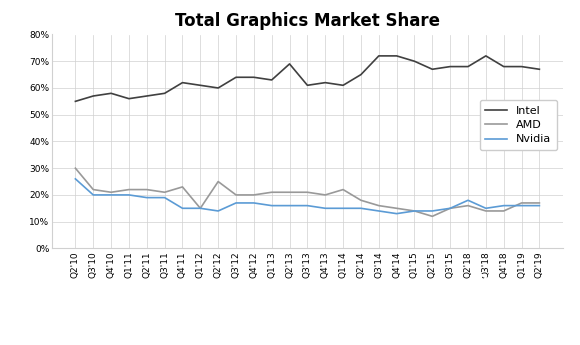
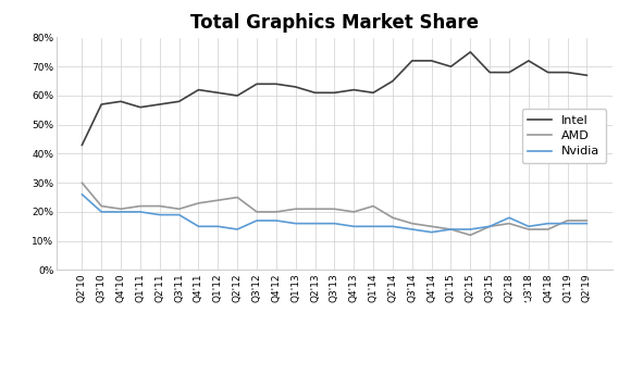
Intel/Q2'10: 55% -> 43%
AMD/Q1'12: 15% -> 24%
Intel/Q2'13: 69% -> 61%
Intel/Q2'15: 67% -> 75%
